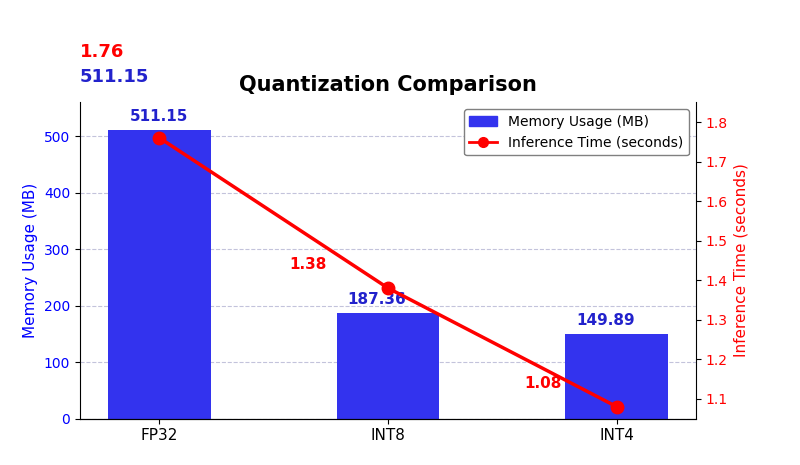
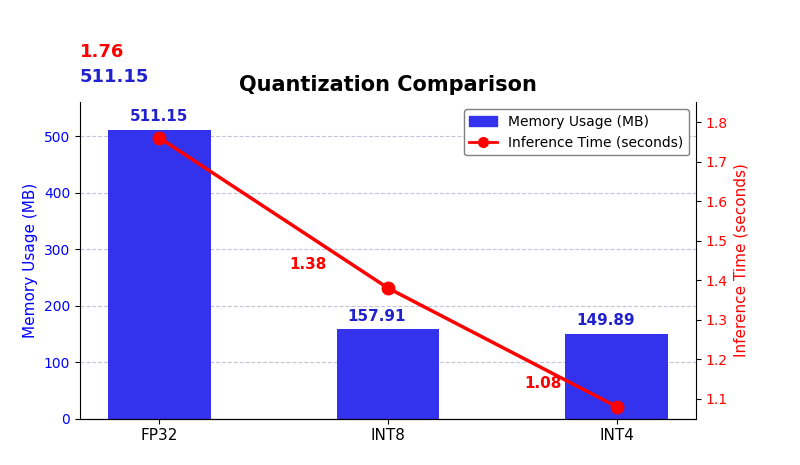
Memory Usage (MB)/INT8: 187.36 -> 157.91
